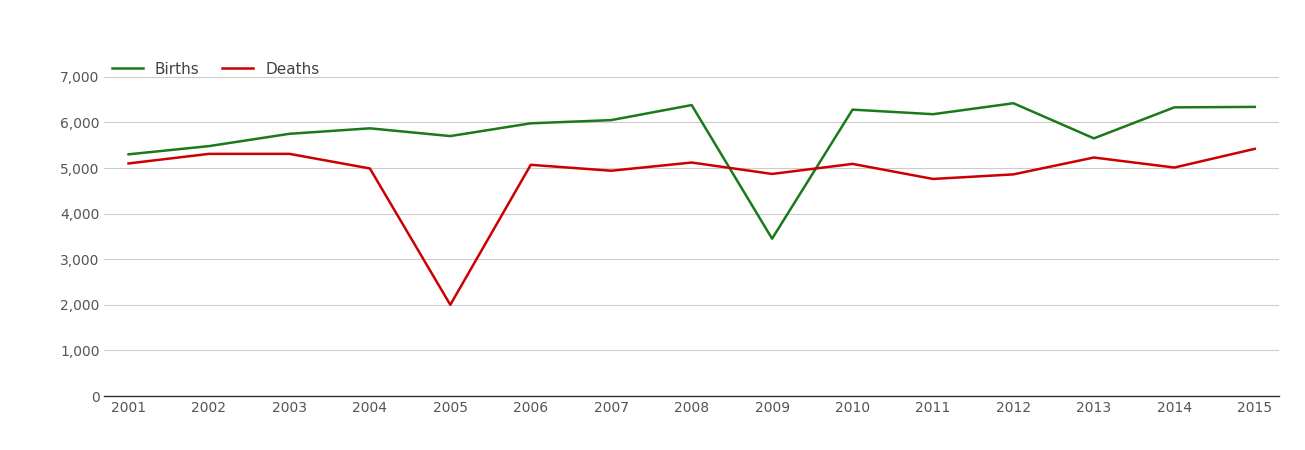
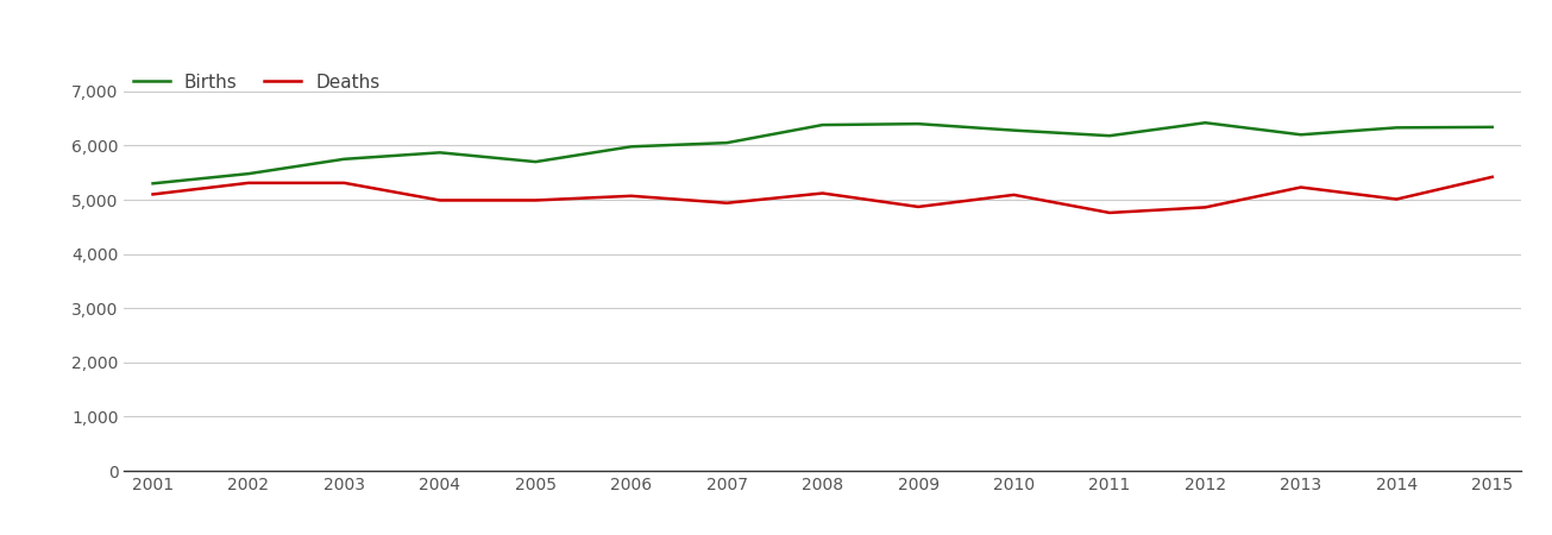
Deaths/2005: 2,000 -> 4,990
Births/2009: 3,450 -> 6,400
Births/2013: 5,650 -> 6,200
